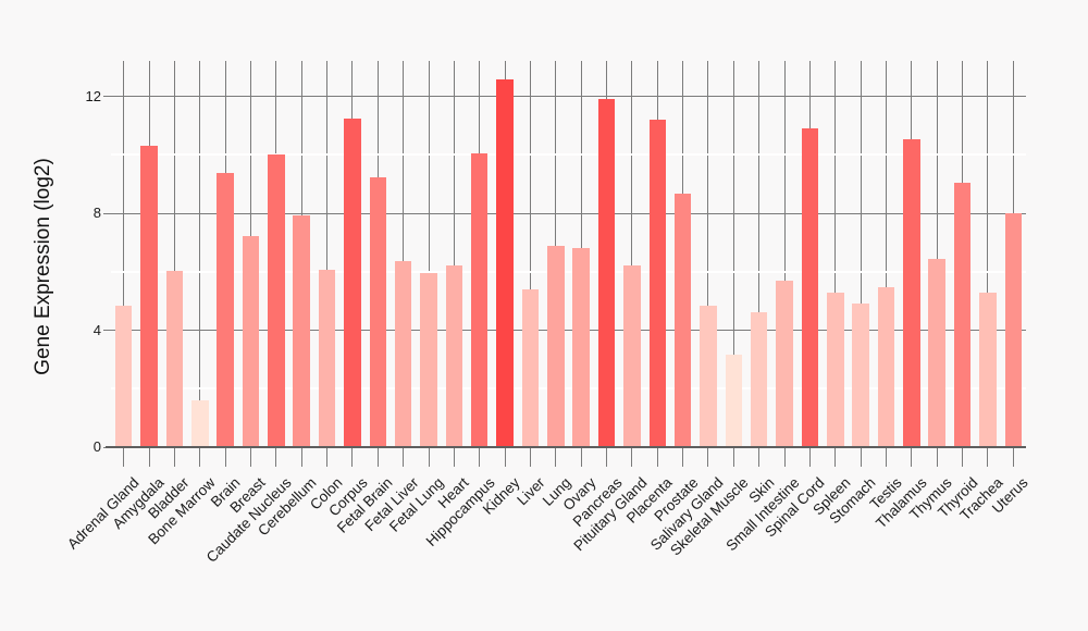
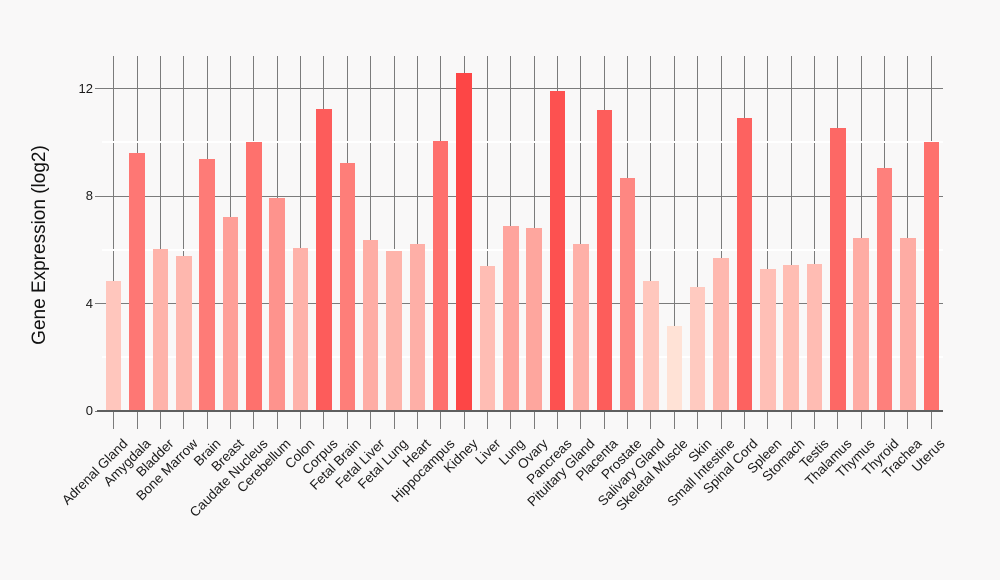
Amygdala: 10.3 -> 9.6
Bone Marrow: 1.6 -> 5.8
Stomach: 4.9 -> 5.4
Trachea: 5.3 -> 6.4
Uterus: 8.0 -> 10.0
